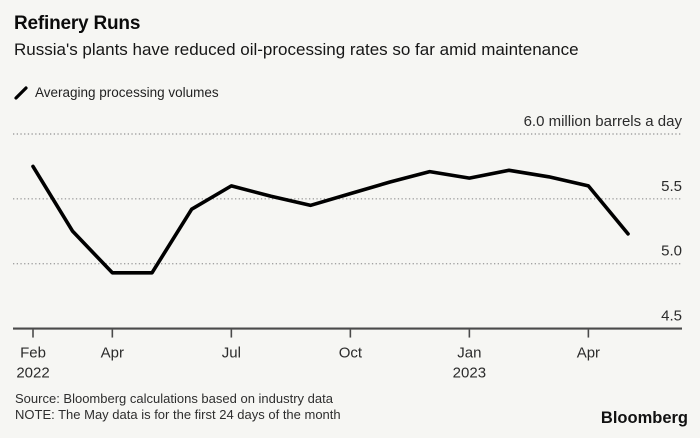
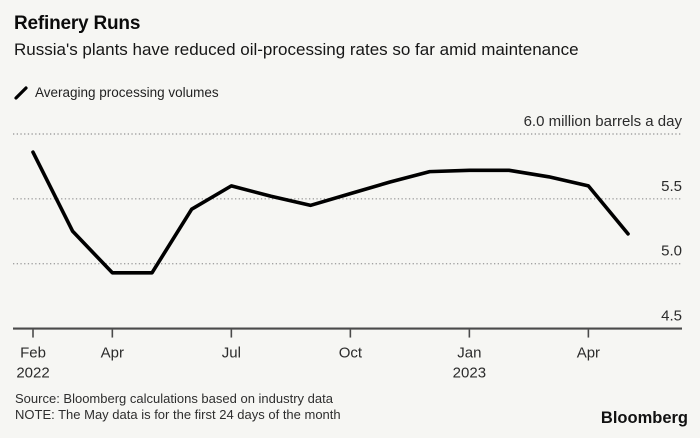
Feb 2022: 5.75 -> 5.86
Jan 2023: 5.66 -> 5.72
